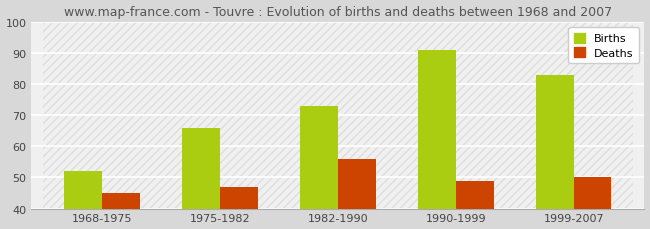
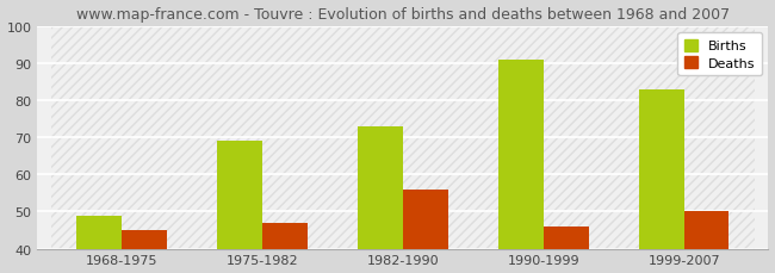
Births/1968-1975: 52 -> 49
Births/1975-1982: 66 -> 69
Deaths/1990-1999: 49 -> 46
